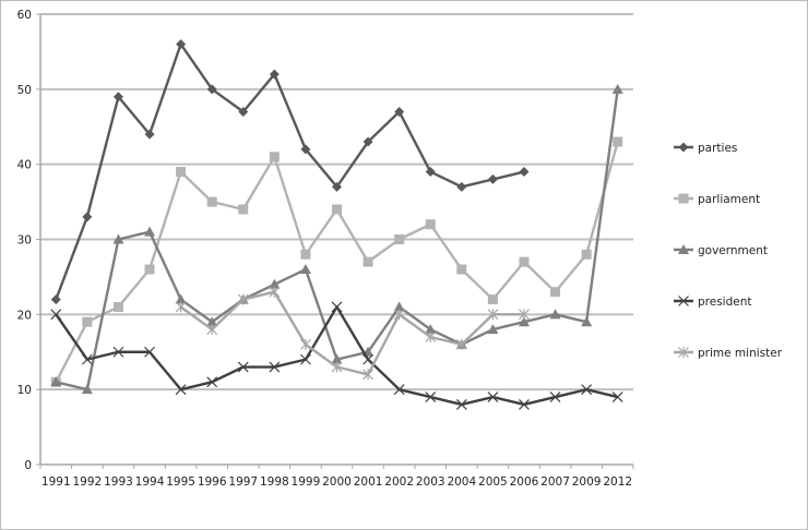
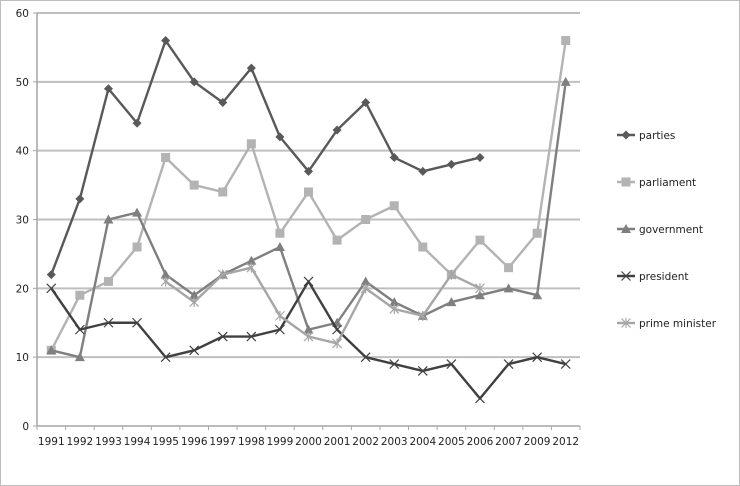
prime minister/2005: 20 -> 22
president/2006: 8 -> 4
parliament/2012: 43 -> 56
